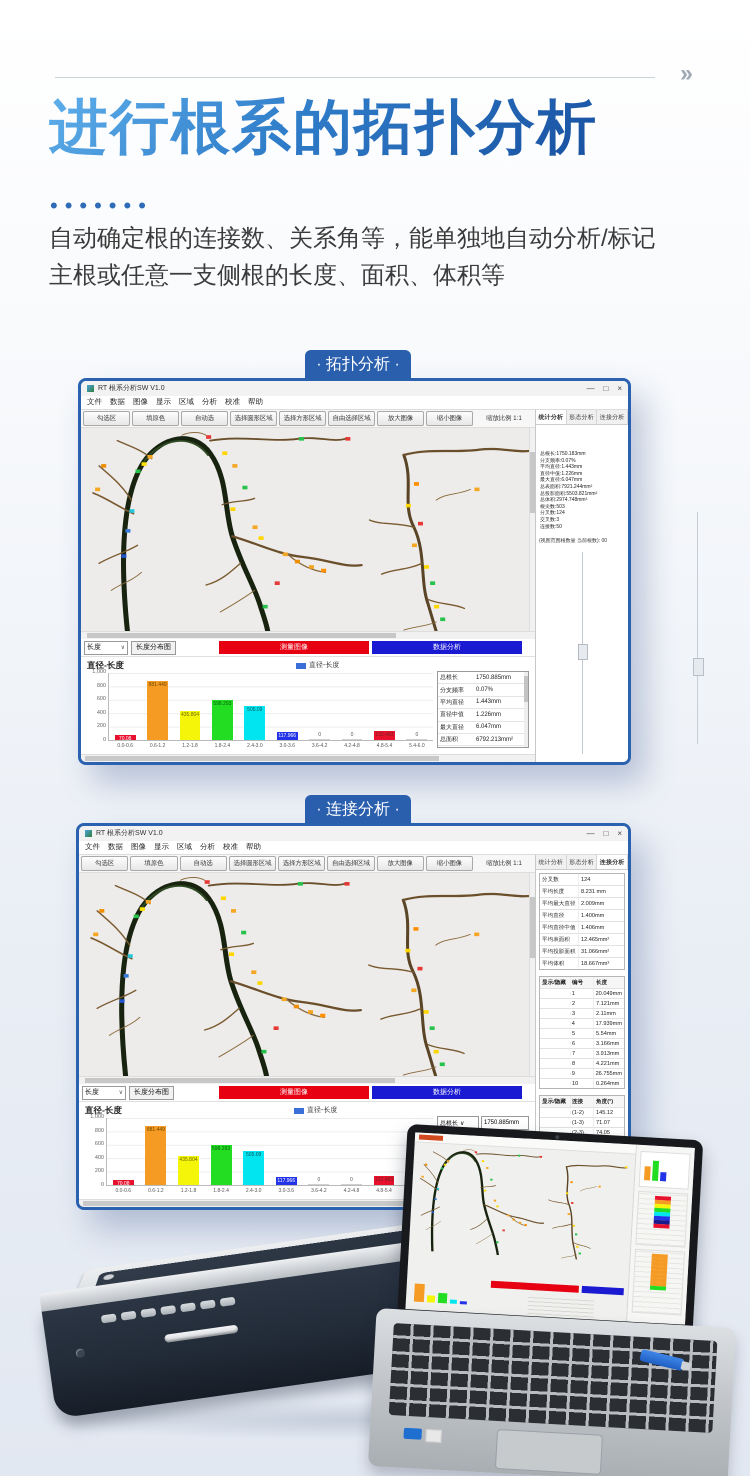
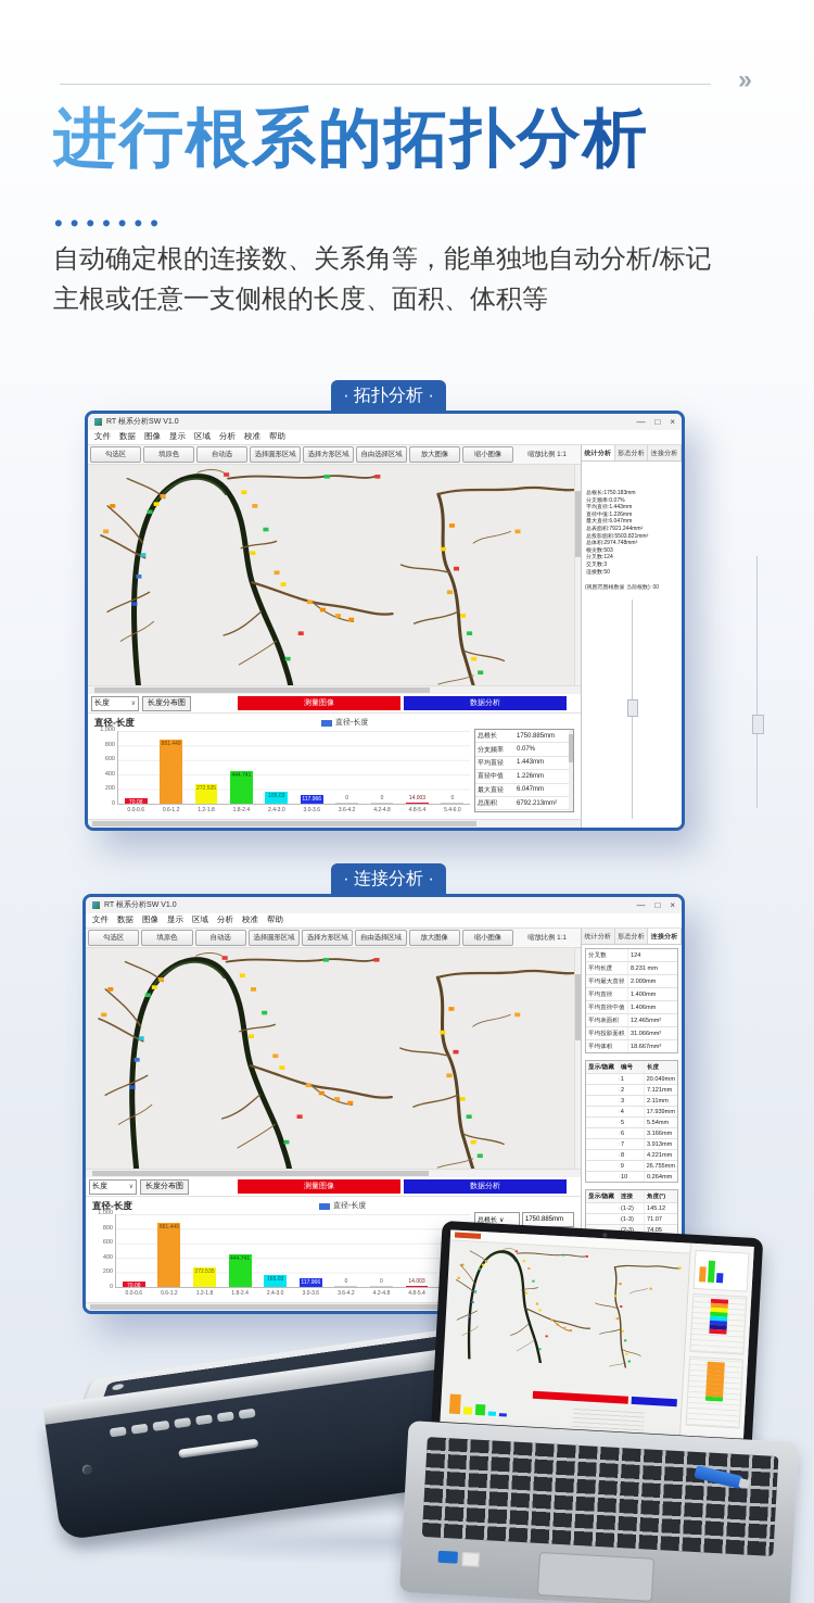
1.2-1.8: 435.804 -> 272.535
1.8-2.4: 598.293 -> 444.741
2.4-3.0: 505.09 -> 165.03
4.8-5.4: 132.483 -> 14.003
